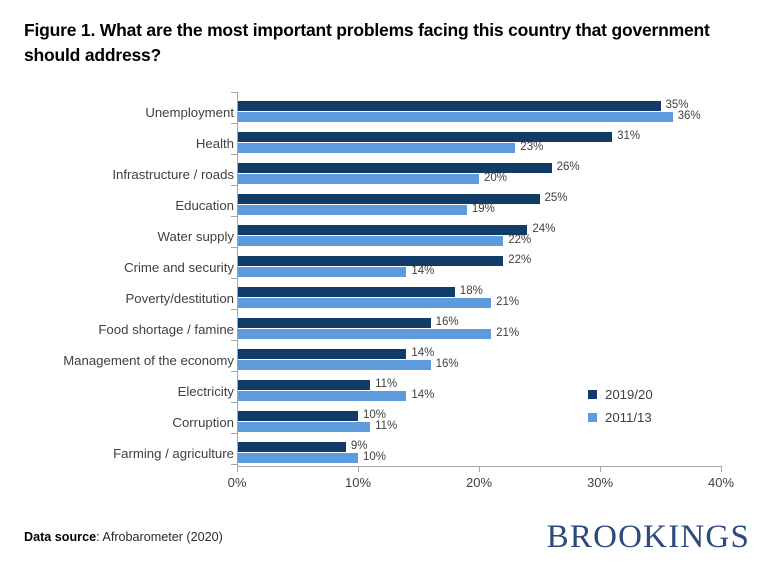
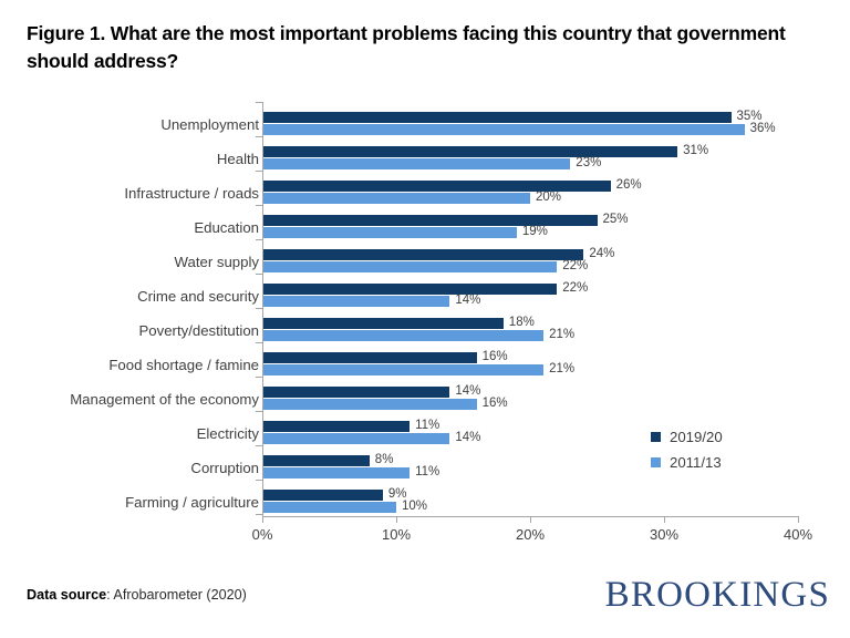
2019/20/Corruption: 10% -> 8%
